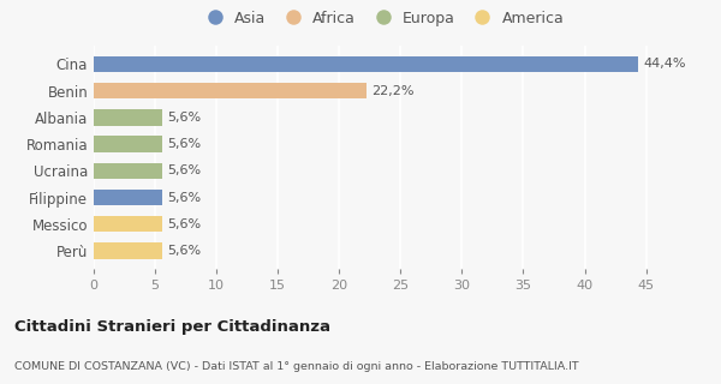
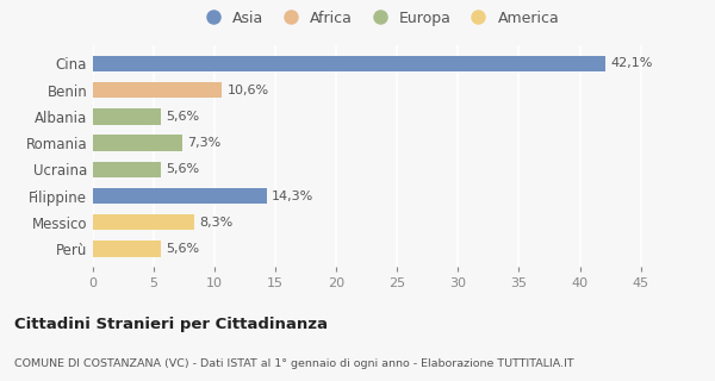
Cina: 44,4% -> 42,1%
Benin: 22,2% -> 10,6%
Romania: 5,6% -> 7,3%
Filippine: 5,6% -> 14,3%
Messico: 5,6% -> 8,3%
